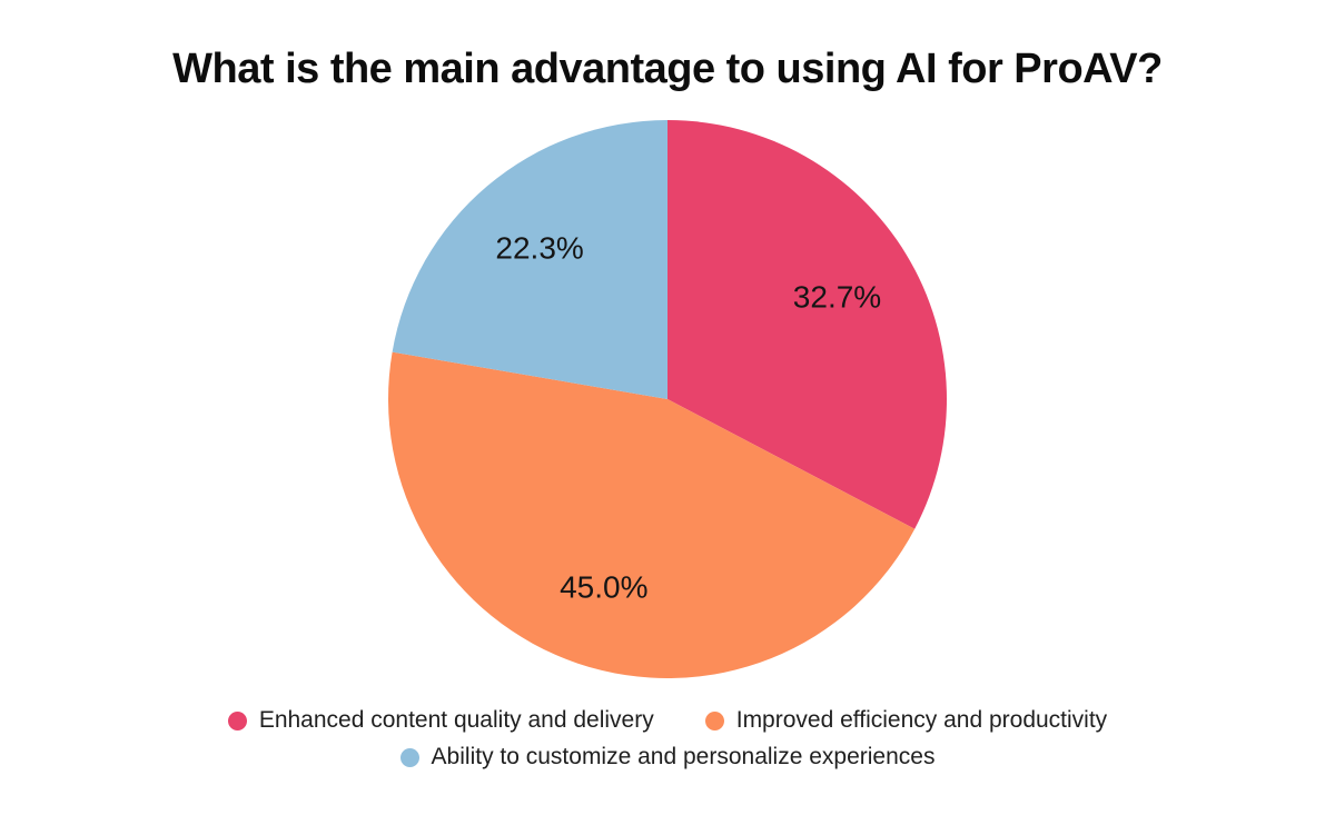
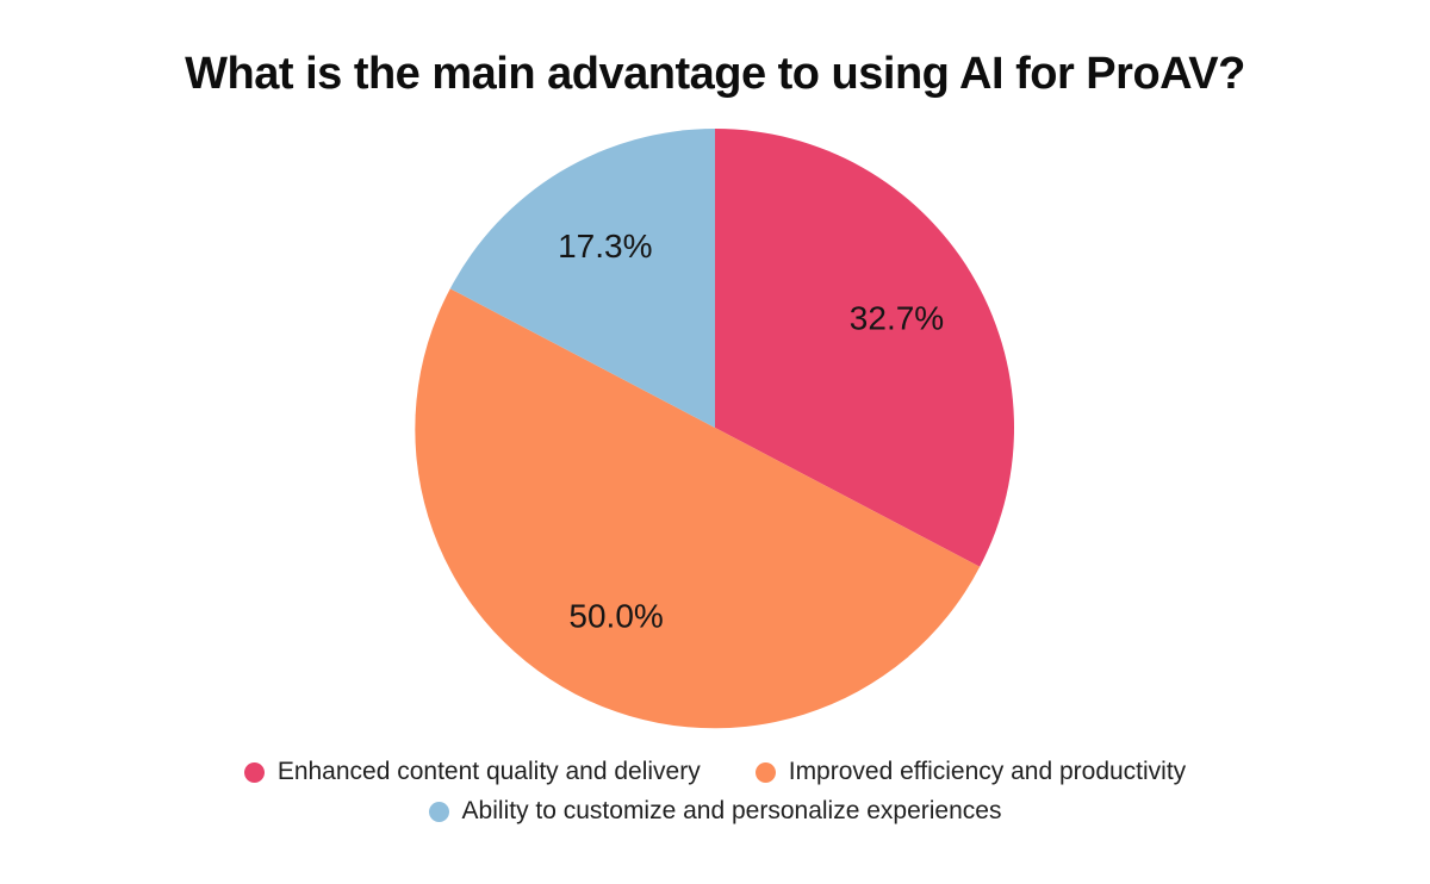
Improved efficiency and productivity: 45.0% -> 50.0%
Ability to customize and personalize experiences: 22.3% -> 17.3%
